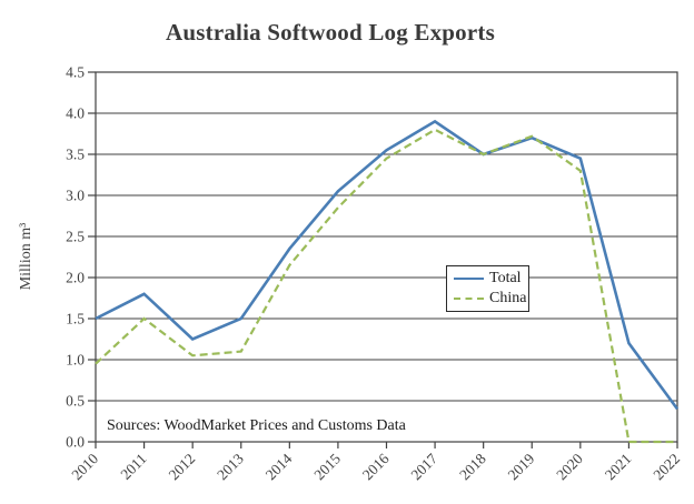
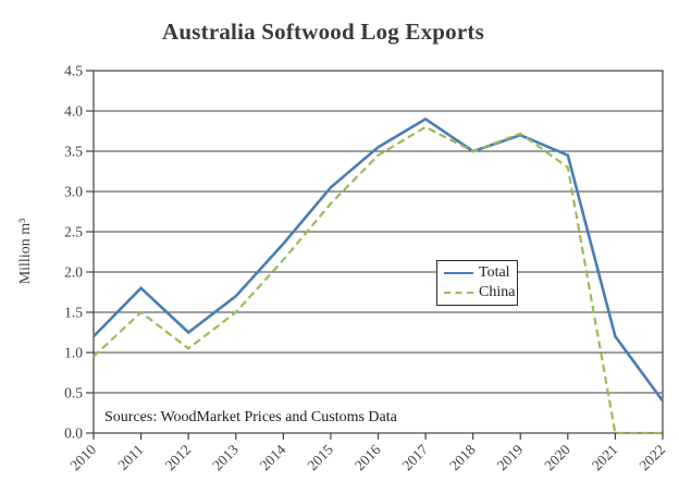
Total/2010: 1.5 -> 1.2
Total/2013: 1.5 -> 1.7
China/2013: 1.1 -> 1.5
